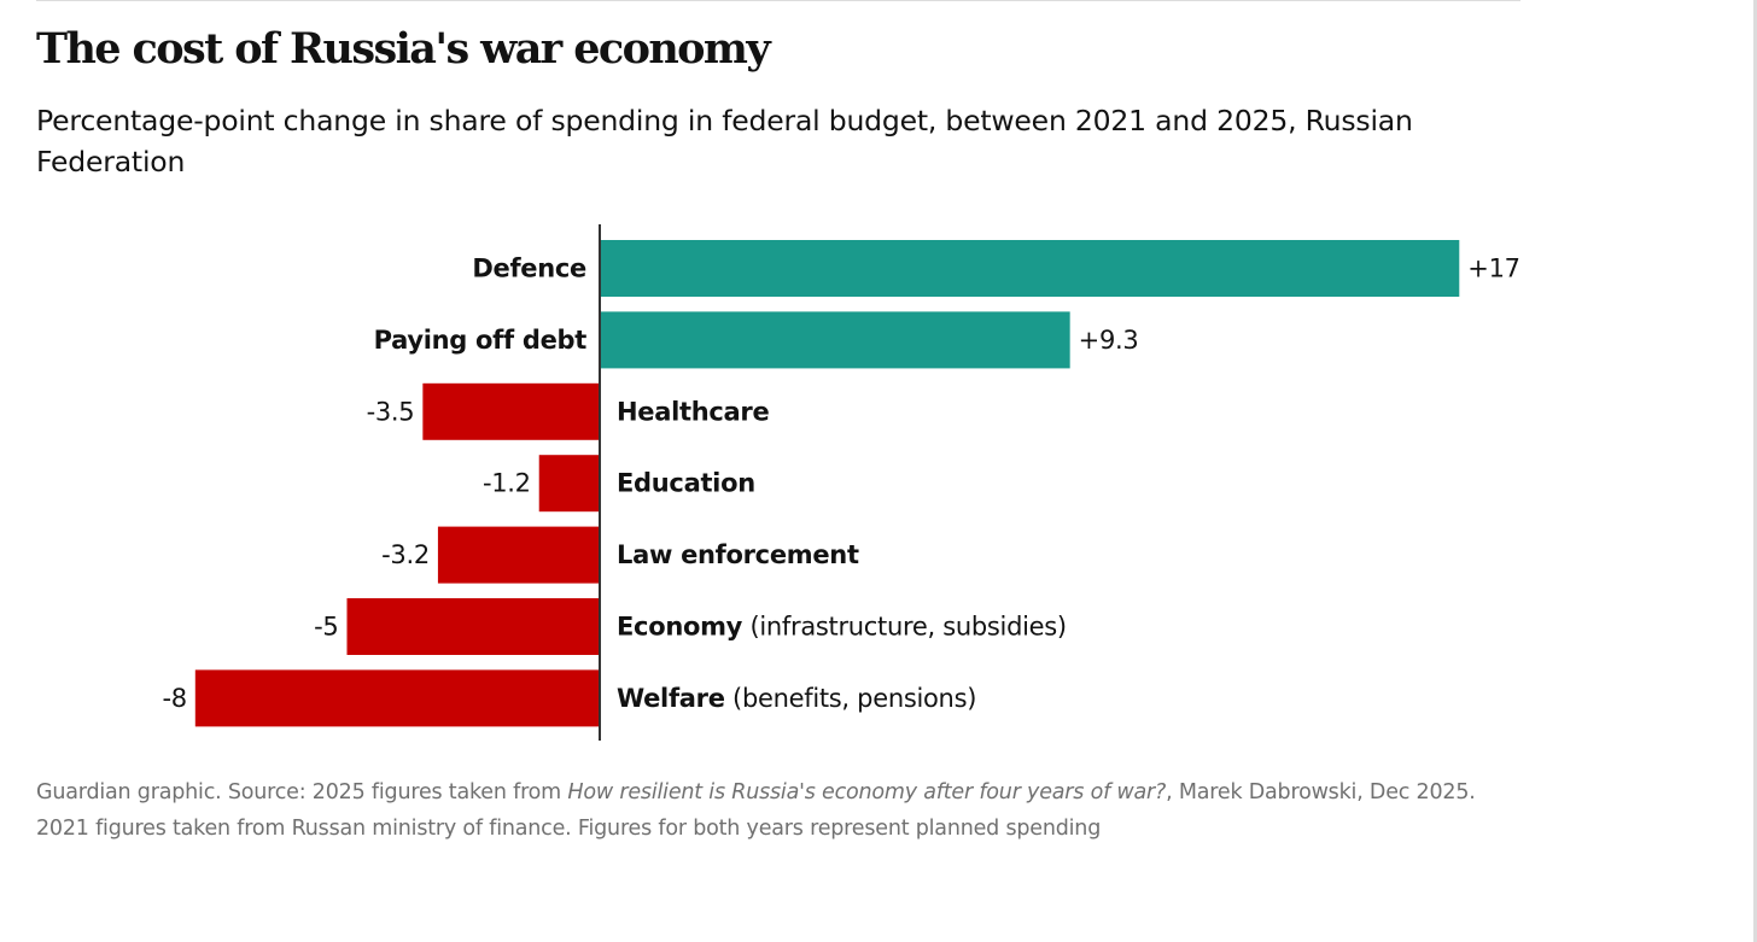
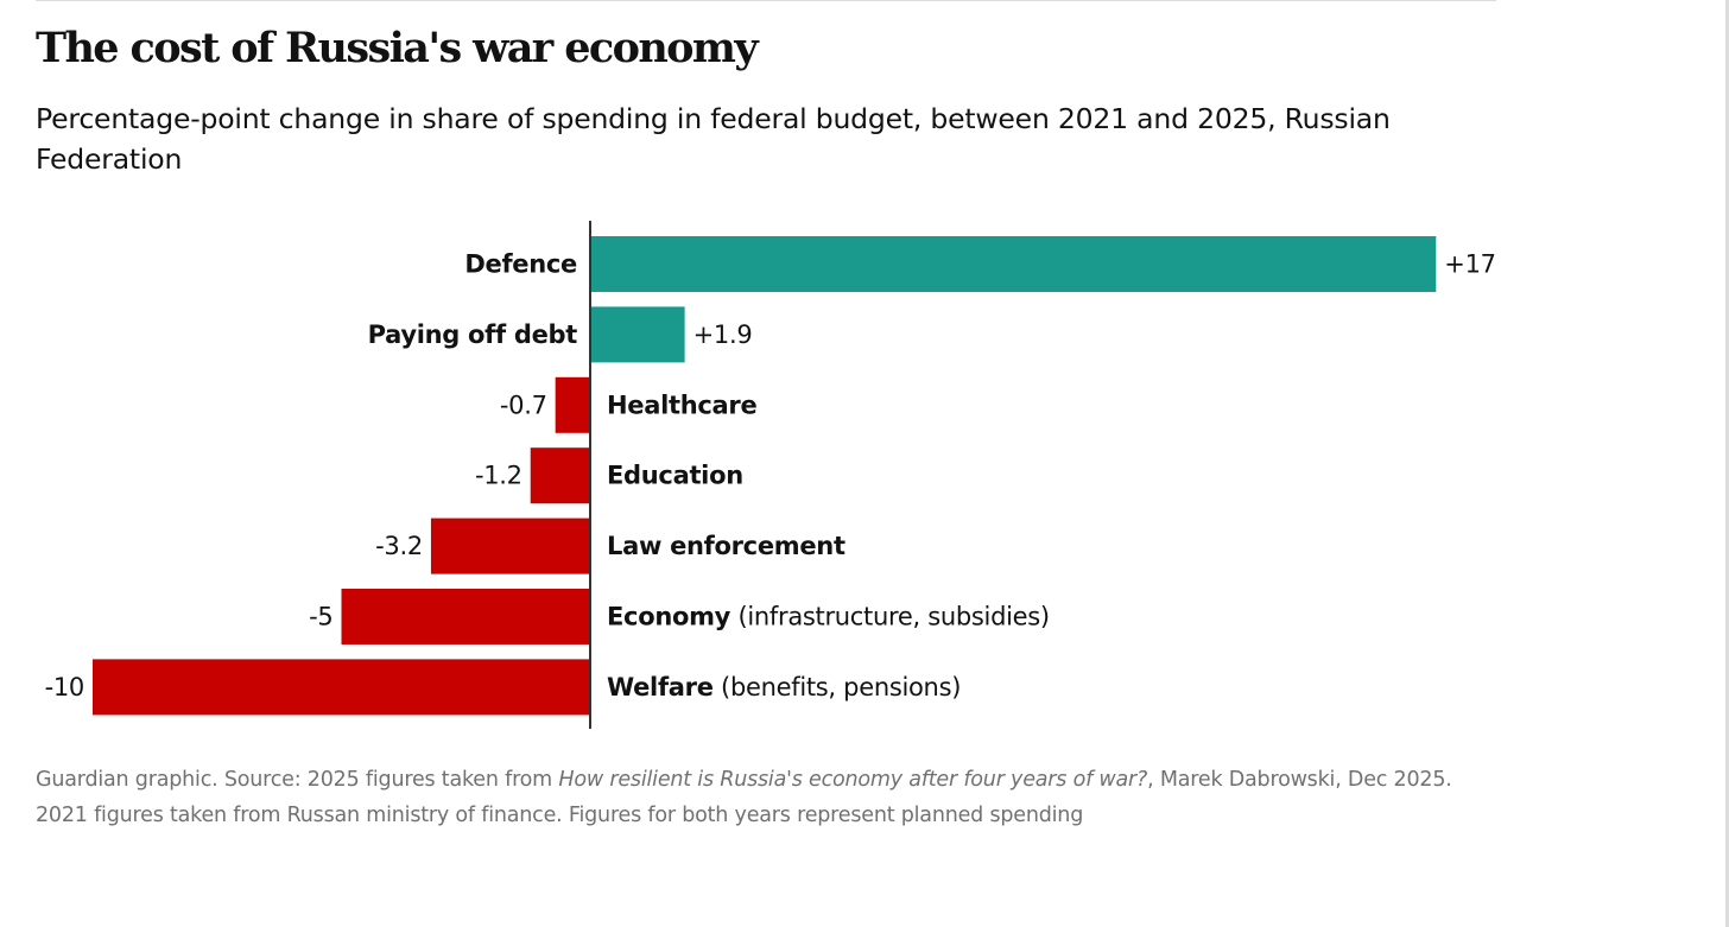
Paying off debt: +9.3 -> +1.9
Healthcare: -3.5 -> -0.7
Welfare: -8 -> -10
